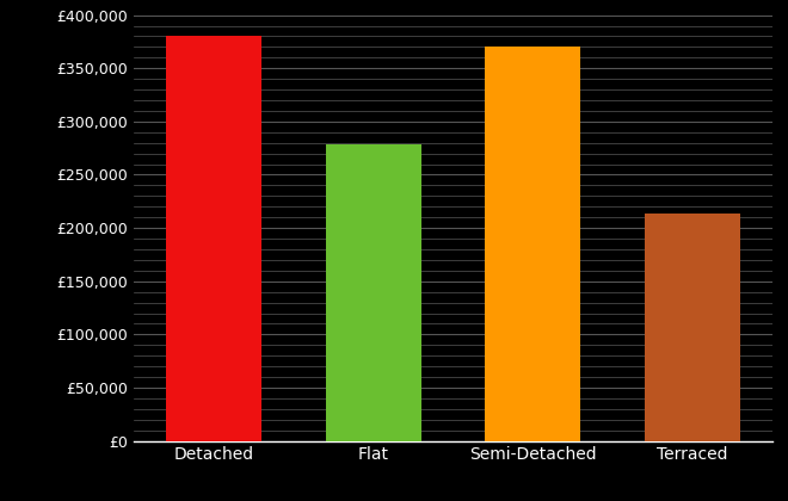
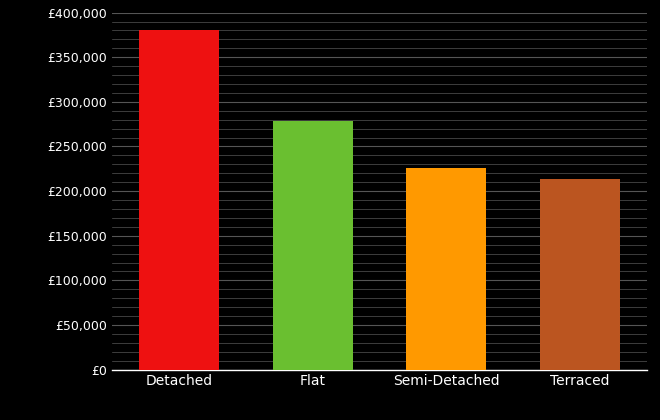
Semi-Detached: £370,000 -> £226,000
